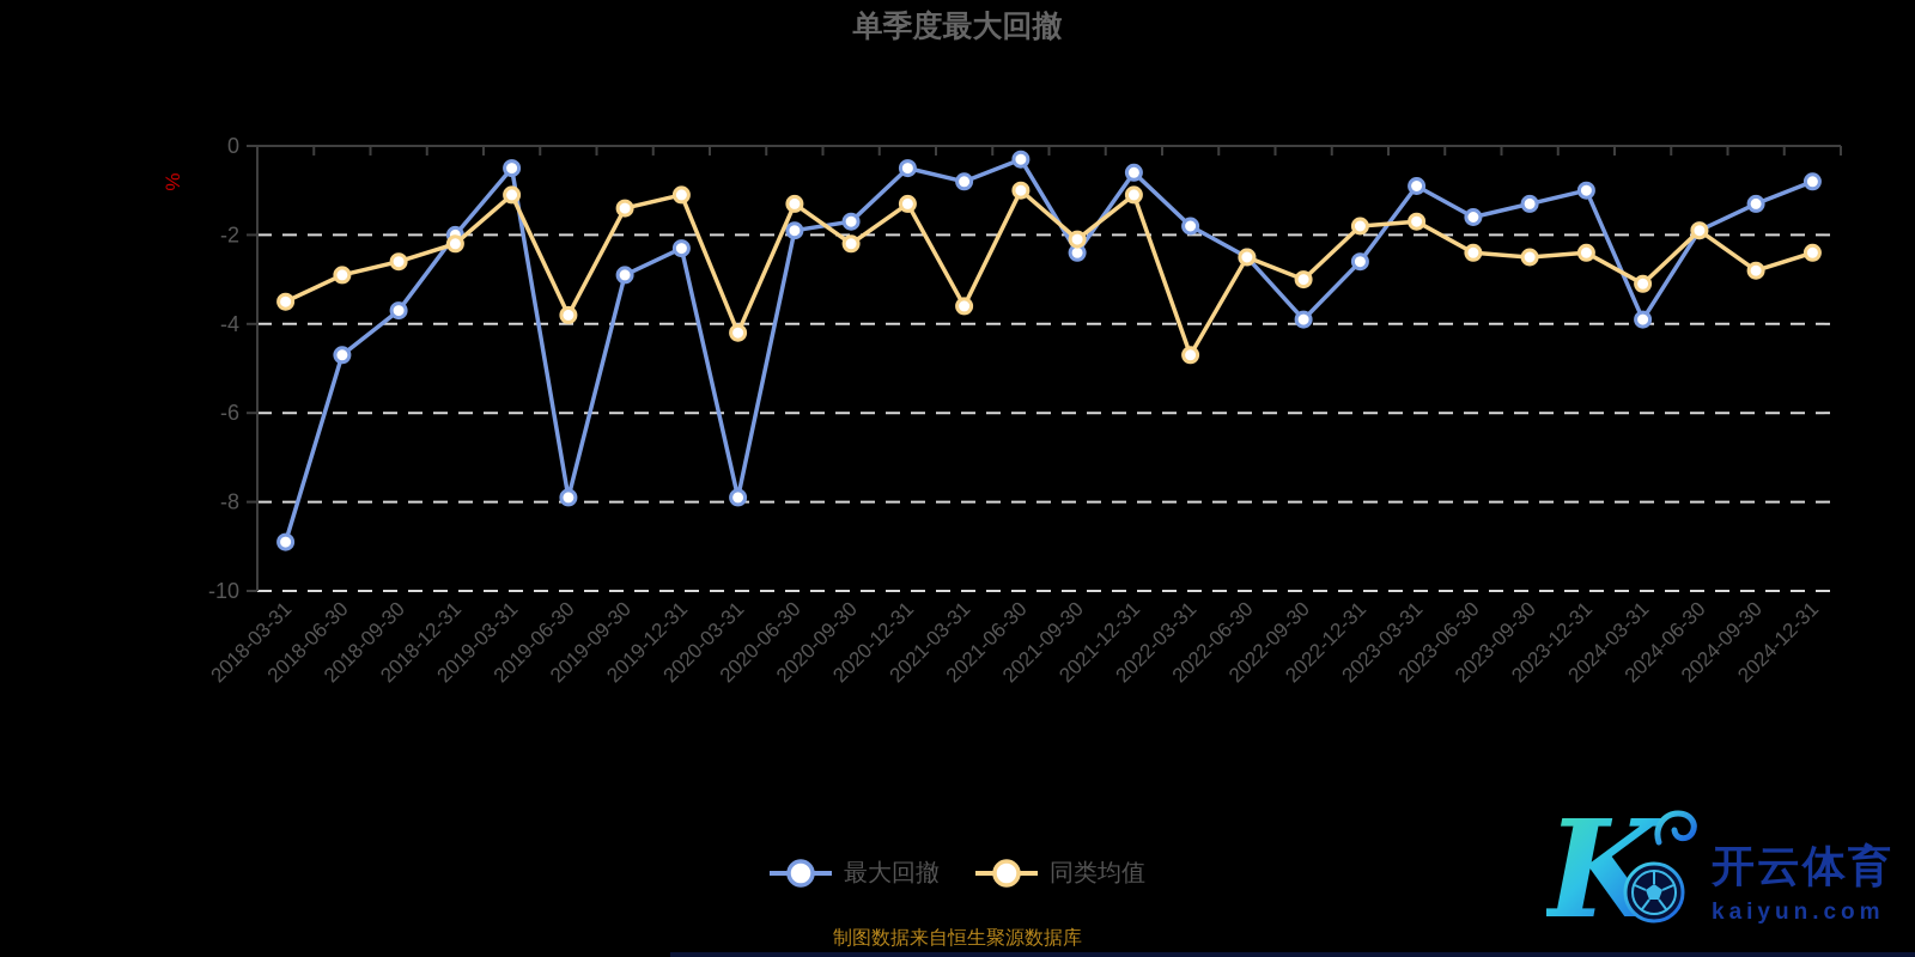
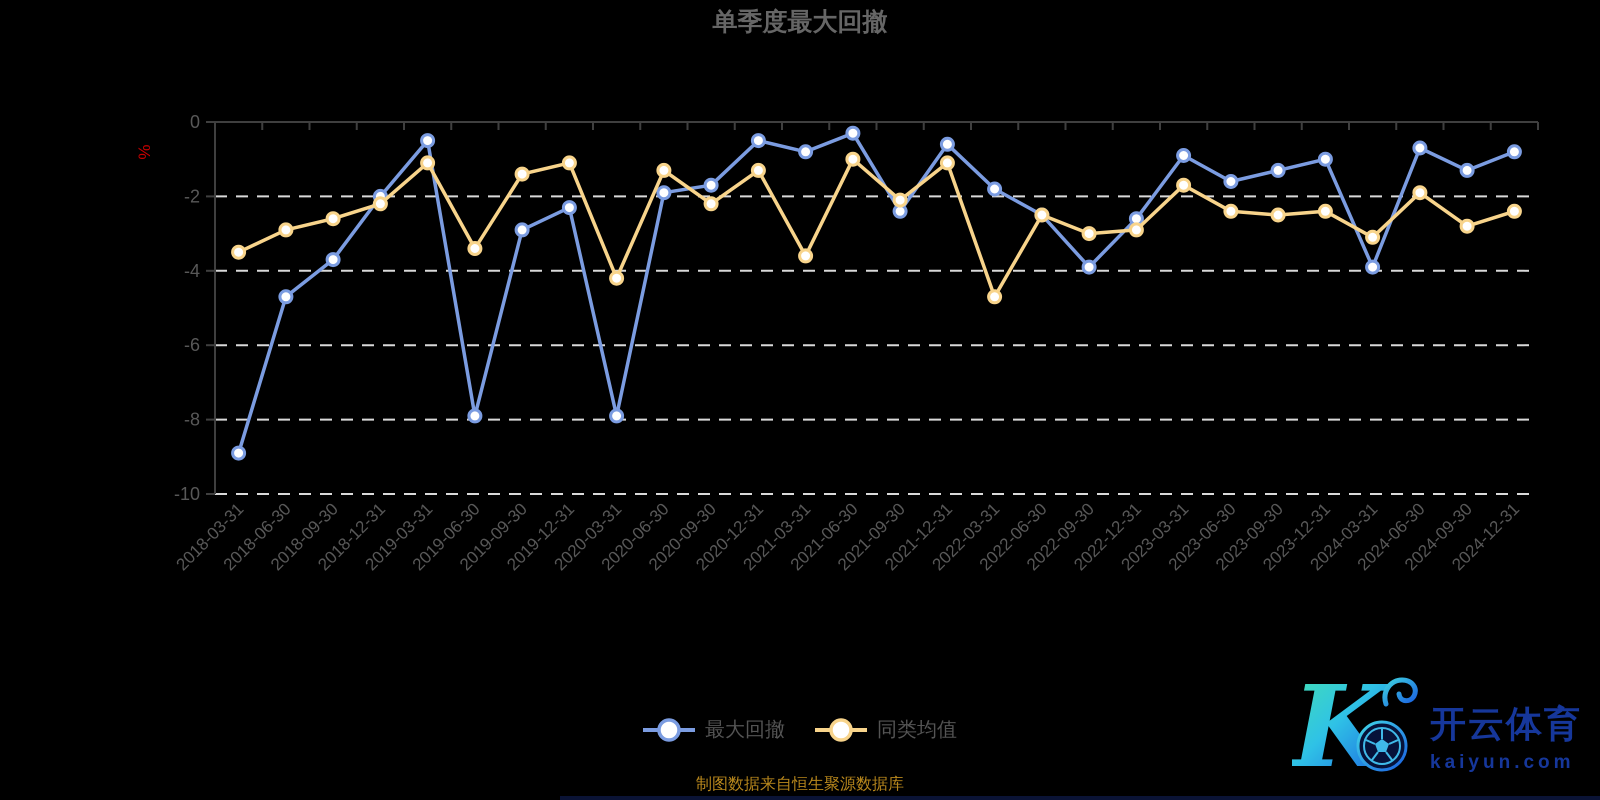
同类均值/2019-06-30: -3.8 -> -3.4
同类均值/2022-12-31: -1.8 -> -2.9
最大回撤/2024-06-30: -1.9 -> -0.7
